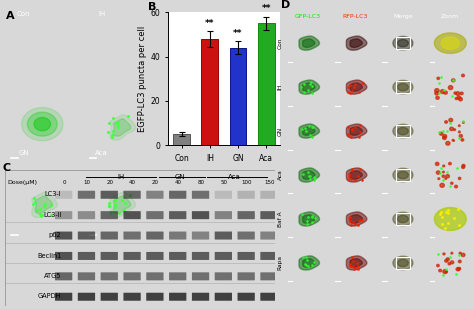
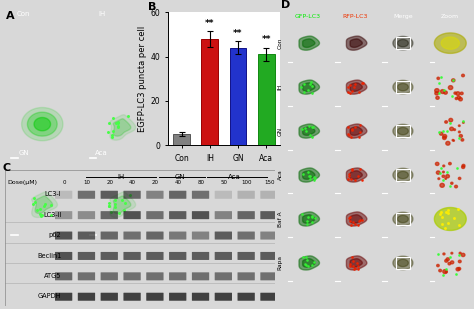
Aca: 55 -> 41
